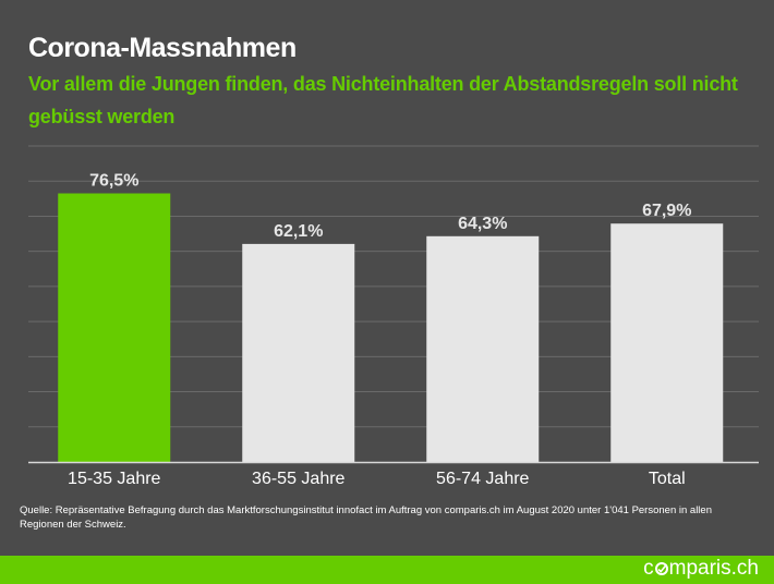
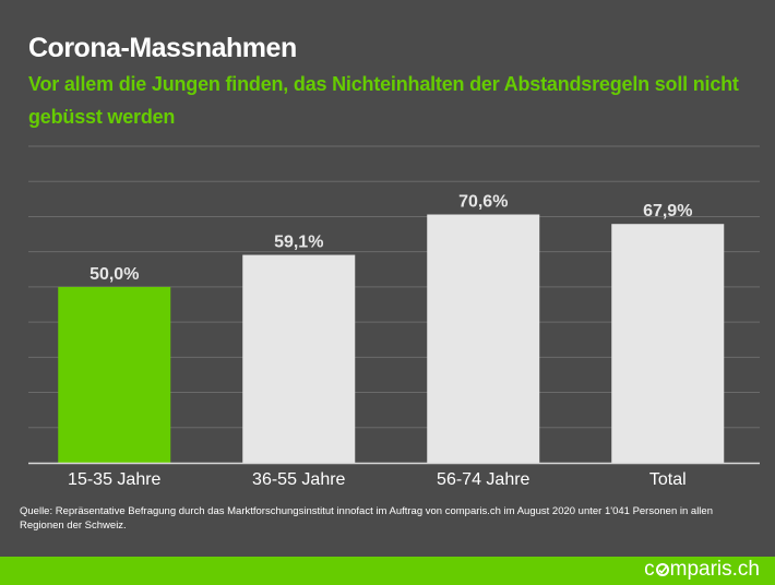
15-35 Jahre: 76,5% -> 50,0%
36-55 Jahre: 62,1% -> 59,1%
56-74 Jahre: 64,3% -> 70,6%
